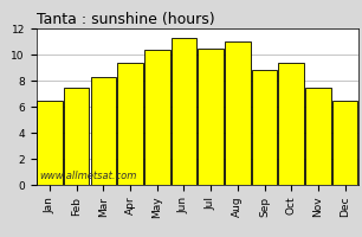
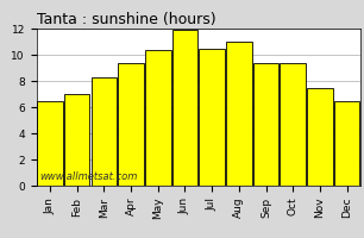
Feb: 7.5 -> 7.0
Jun: 11.3 -> 11.9
Sep: 8.8 -> 9.4
